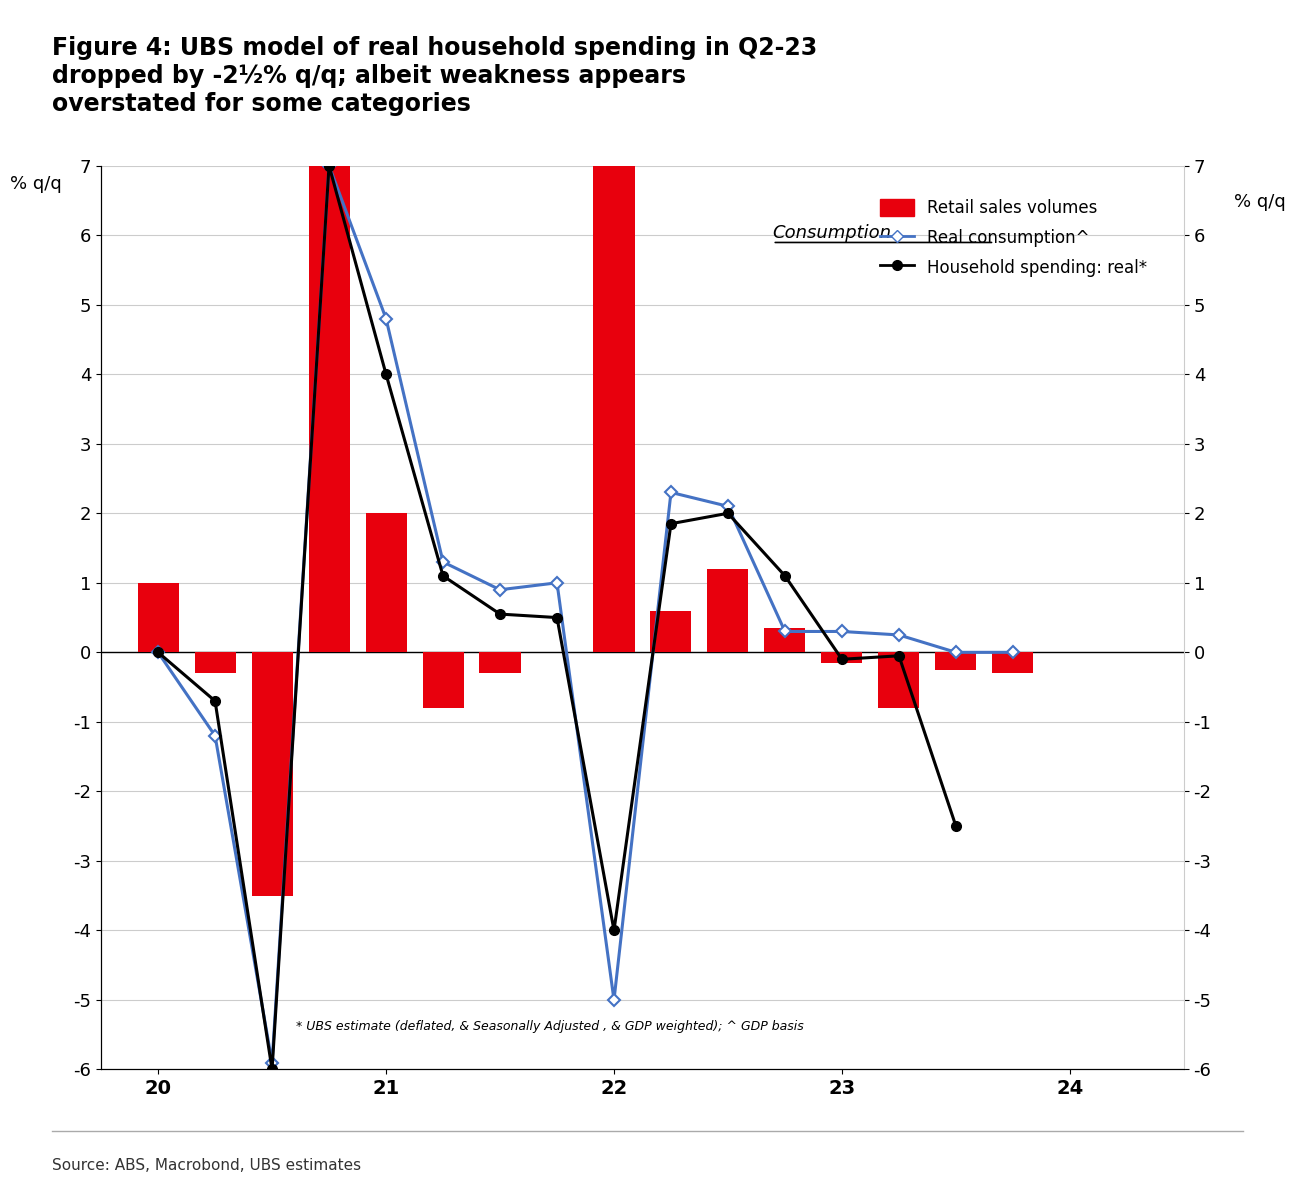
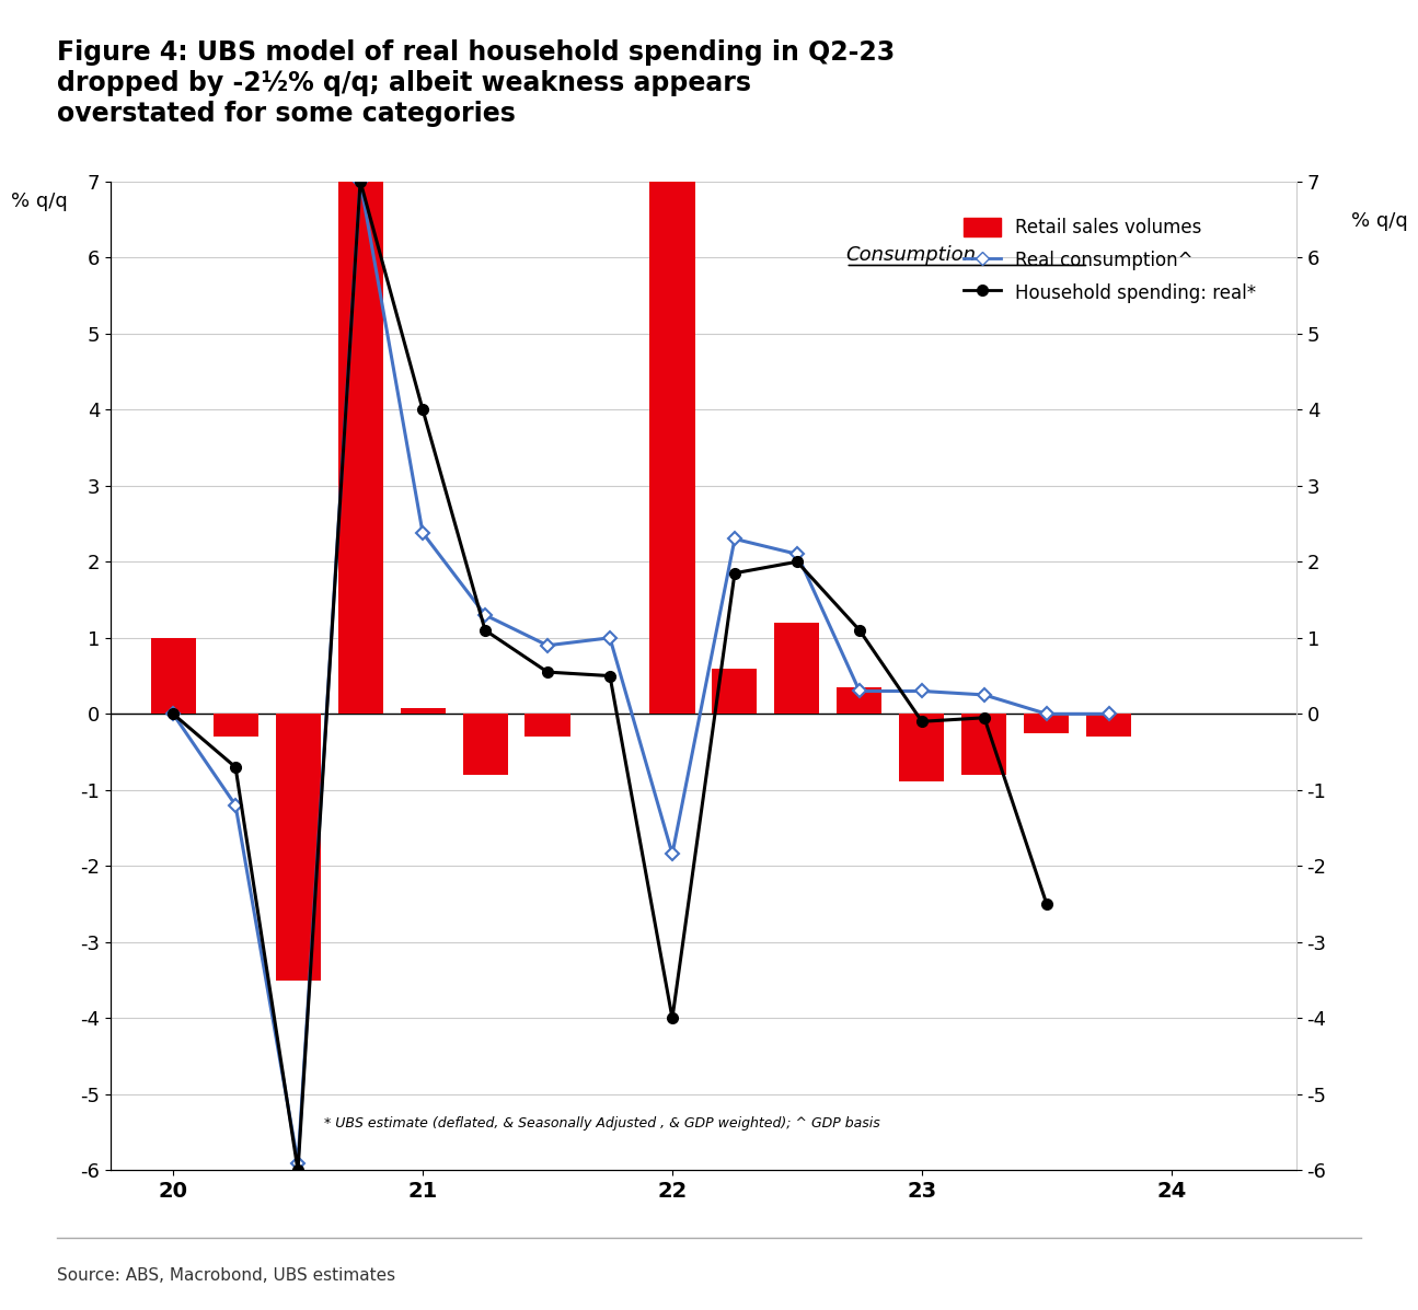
Retail sales volumes/21: 2.00 -> 0.08
Real consumption^/21: 4.80 -> 2.38
Real consumption^/22: -5.00 -> -1.84
Retail sales volumes/23: -0.15 -> -0.88
